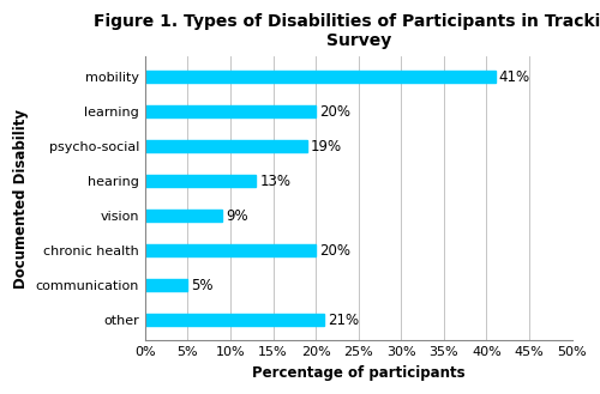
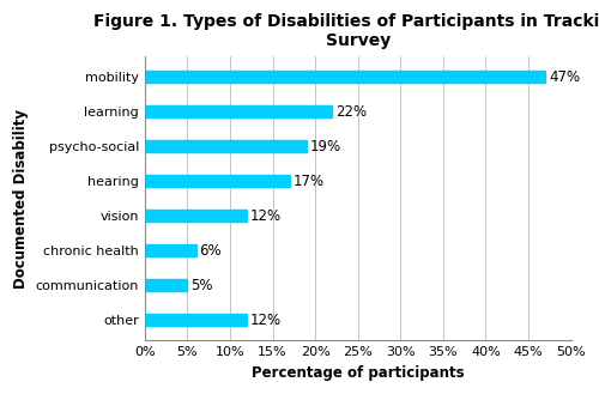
mobility: 41% -> 47%
learning: 20% -> 22%
hearing: 13% -> 17%
vision: 9% -> 12%
chronic health: 20% -> 6%
other: 21% -> 12%
